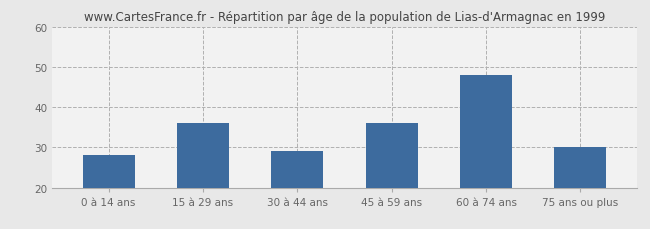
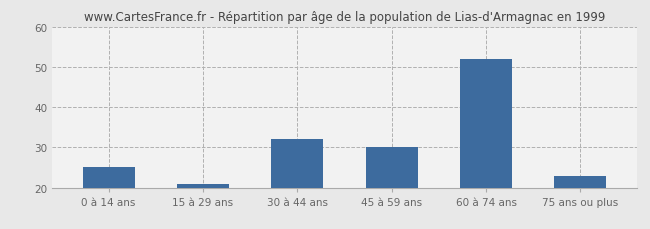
0 à 14 ans: 28 -> 25
15 à 29 ans: 36 -> 21
30 à 44 ans: 29 -> 32
45 à 59 ans: 36 -> 30
60 à 74 ans: 48 -> 52
75 ans ou plus: 30 -> 23
